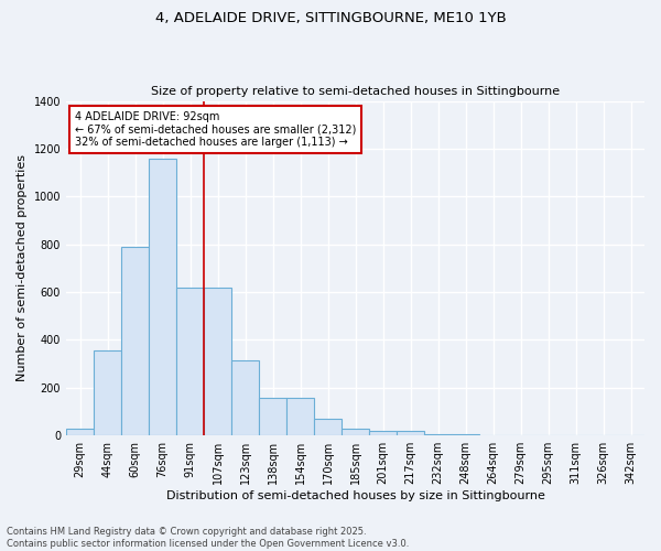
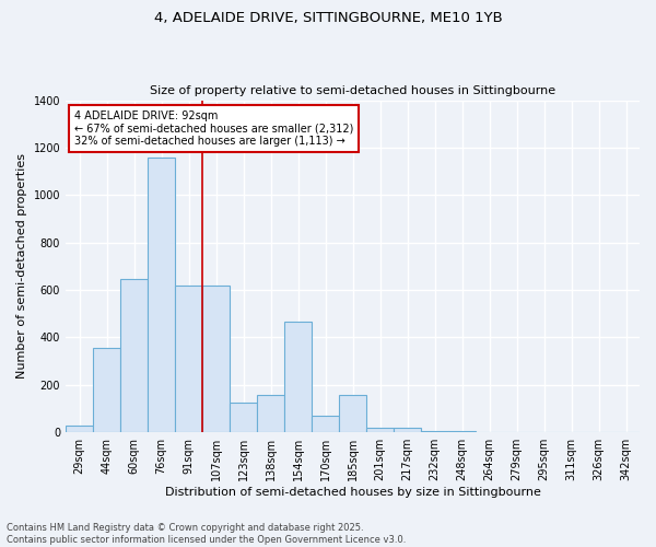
60sqm: 790 -> 645
123sqm: 315 -> 125
154sqm: 160 -> 465
185sqm: 30 -> 160
